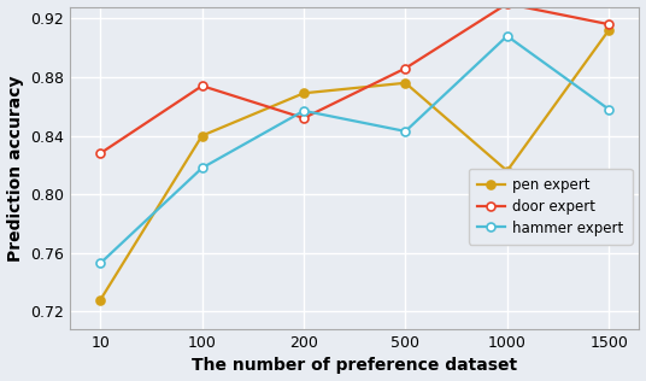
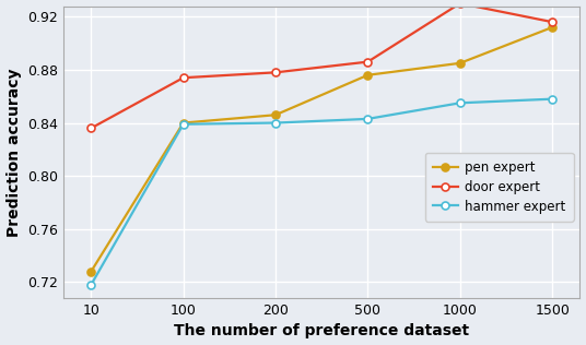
door expert/10: 0.828 -> 0.836
hammer expert/10: 0.753 -> 0.718
hammer expert/100: 0.818 -> 0.839
pen expert/200: 0.869 -> 0.846
door expert/200: 0.852 -> 0.878
hammer expert/200: 0.857 -> 0.840
pen expert/1000: 0.816 -> 0.885
hammer expert/1000: 0.908 -> 0.855
